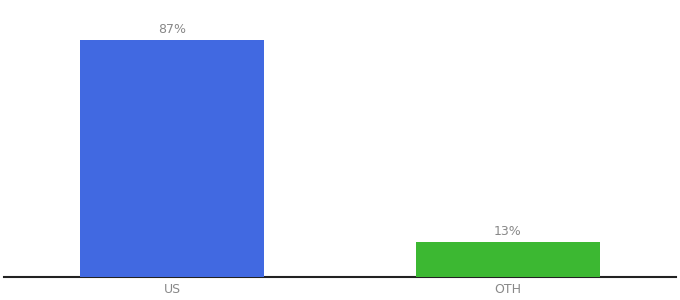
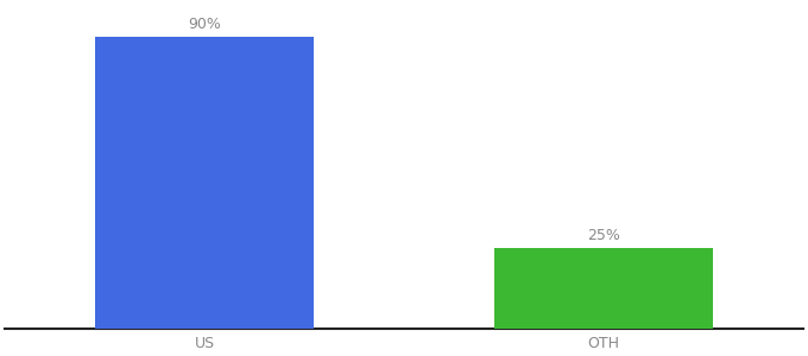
US: 87% -> 90%
OTH: 13% -> 25%
